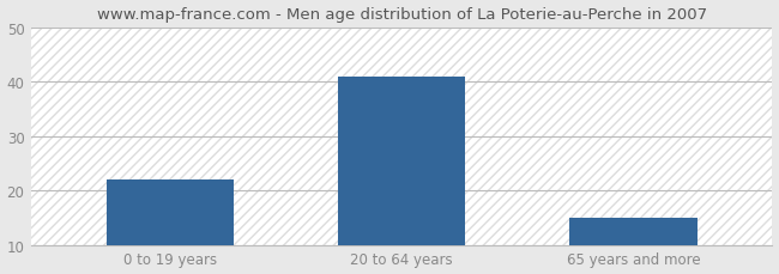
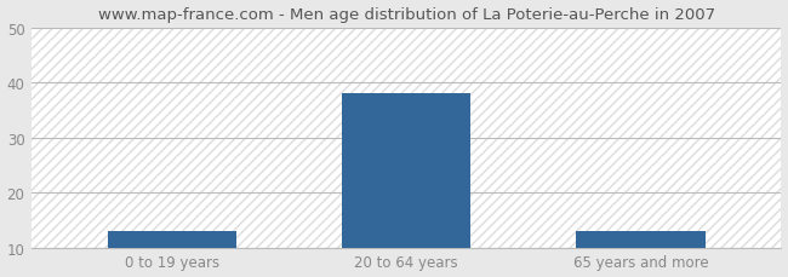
0 to 19 years: 22 -> 13
20 to 64 years: 41 -> 38
65 years and more: 15 -> 13
